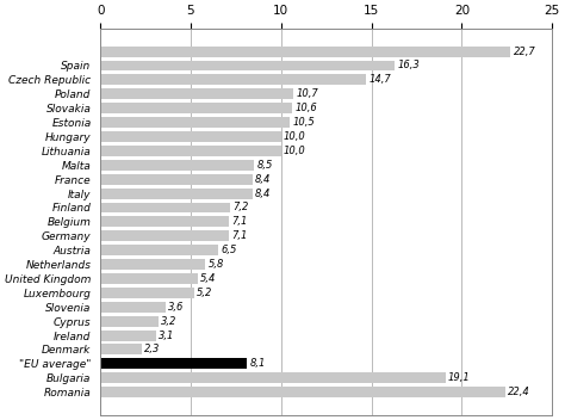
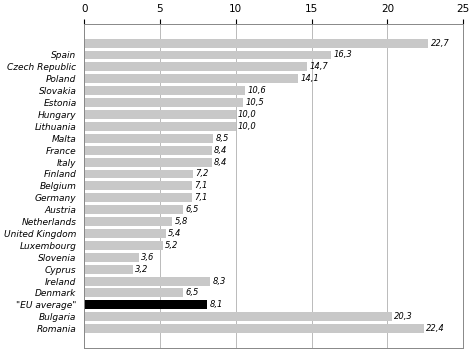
Poland: 10,7 -> 14,1
Ireland: 3,1 -> 8,3
Denmark: 2,3 -> 6,5
Bulgaria: 19,1 -> 20,3
